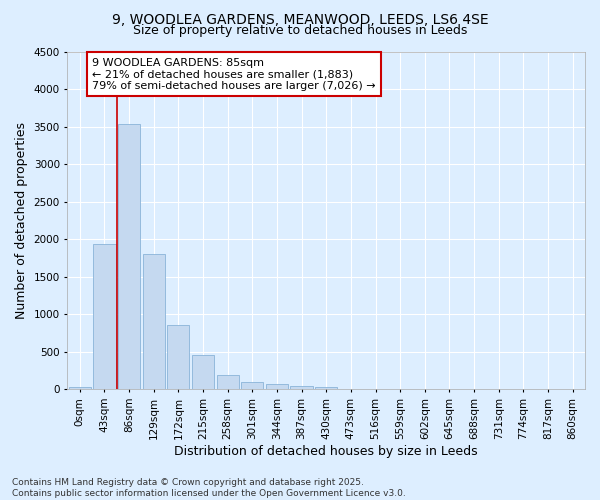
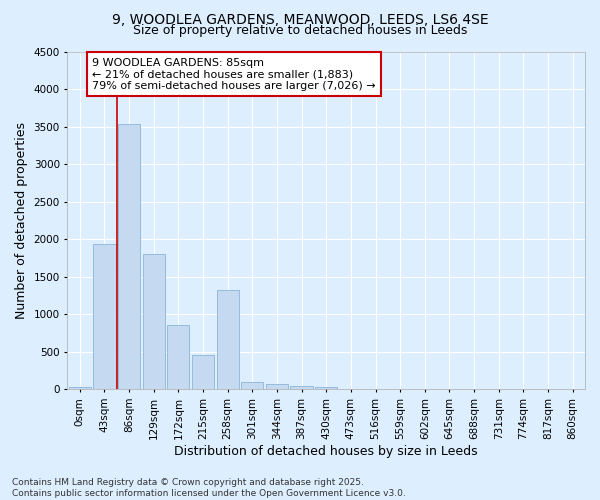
258sqm: 180 -> 1320
